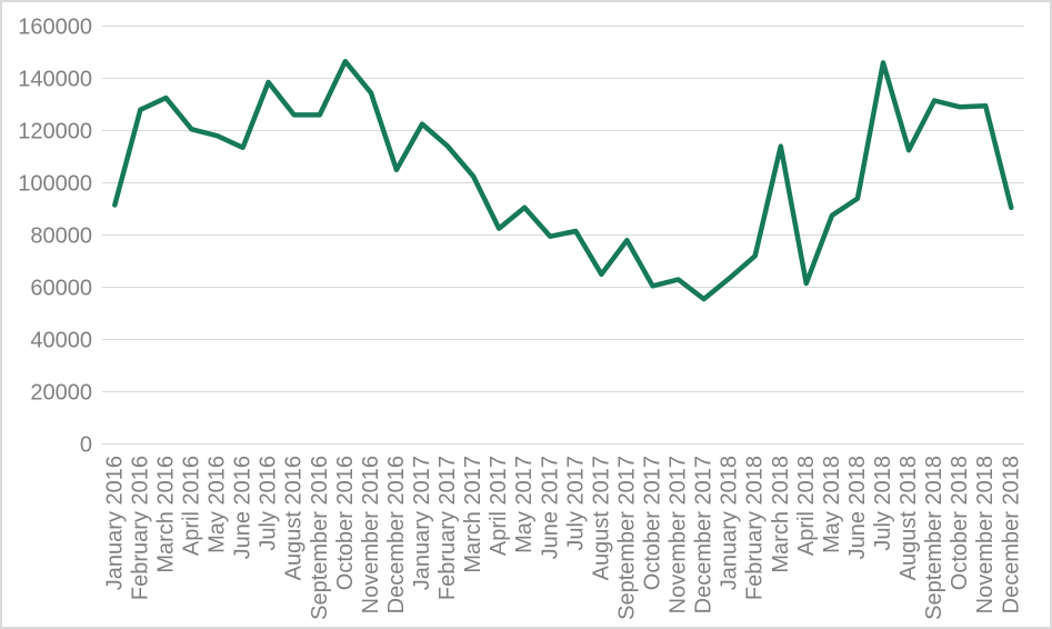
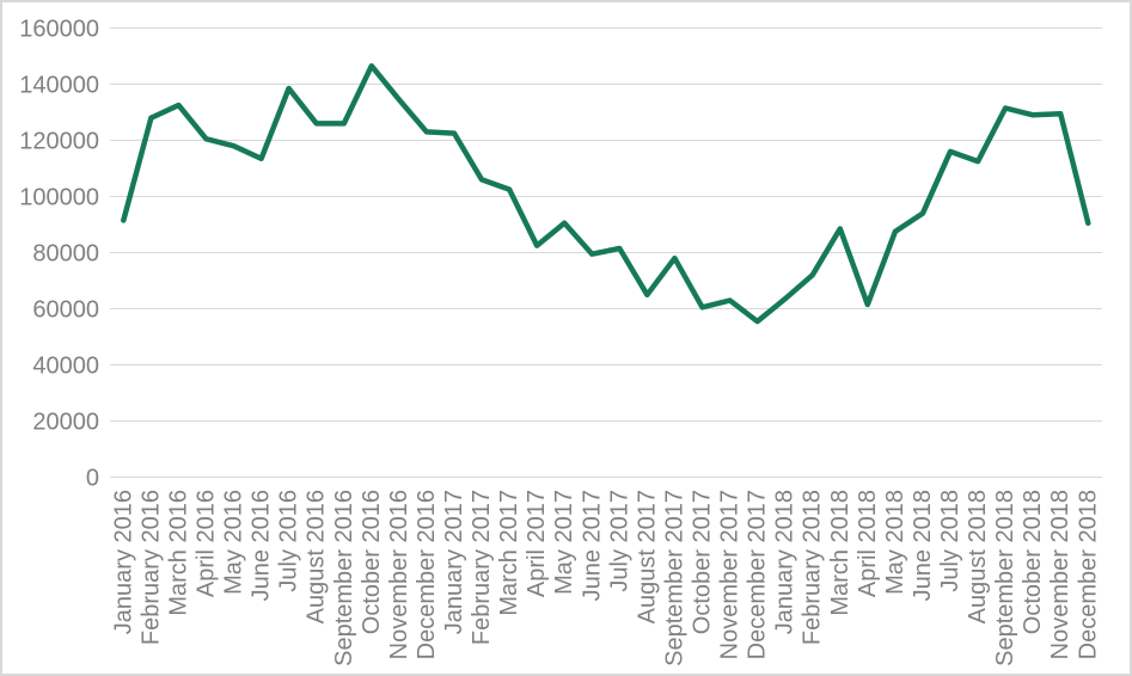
December 2016: 105000 -> 123000
February 2017: 114000 -> 106000
March 2018: 114000 -> 88000
July 2018: 146000 -> 116000
